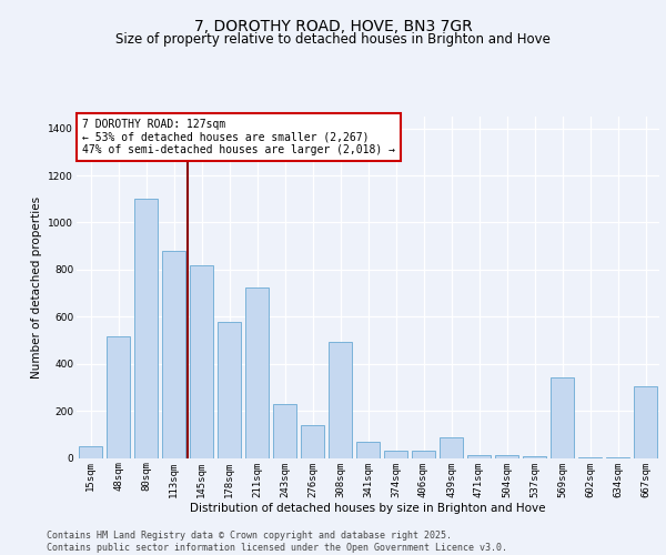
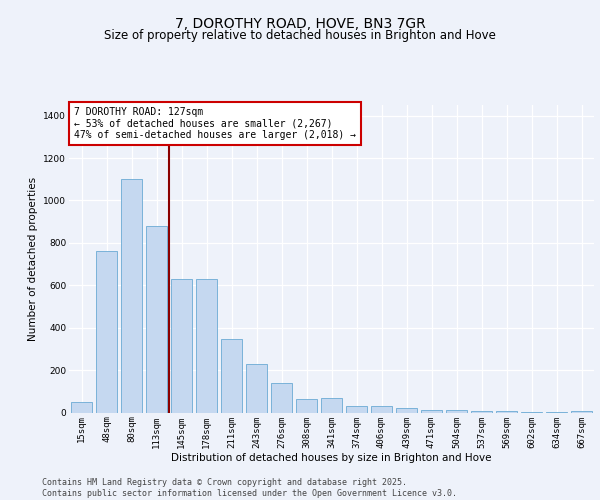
48sqm: 515 -> 760
145sqm: 820 -> 630
178sqm: 580 -> 630
211sqm: 725 -> 345
308sqm: 495 -> 65
439sqm: 85 -> 20
569sqm: 340 -> 5
667sqm: 305 -> 8
